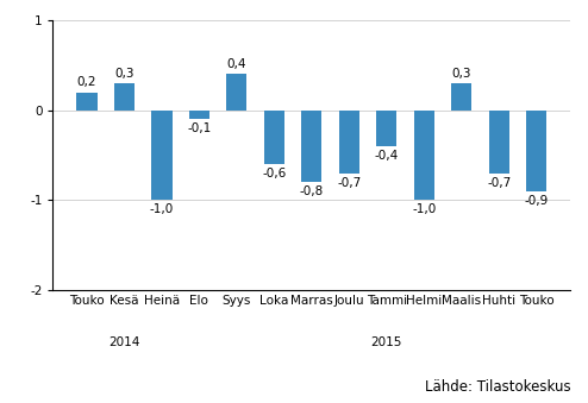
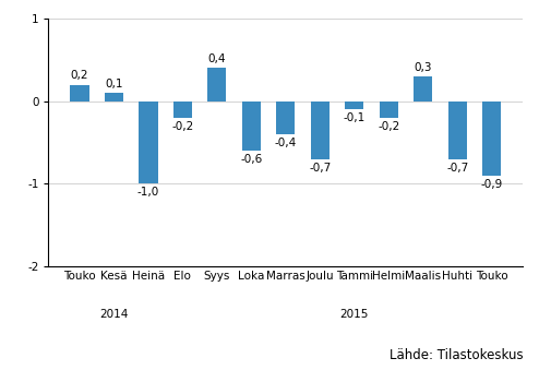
Kesä: 0,3 -> 0,1
Elo: -0,1 -> -0,2
Marras: -0,8 -> -0,4
Tammi: -0,4 -> -0,1
Helmi: -1,0 -> -0,2
